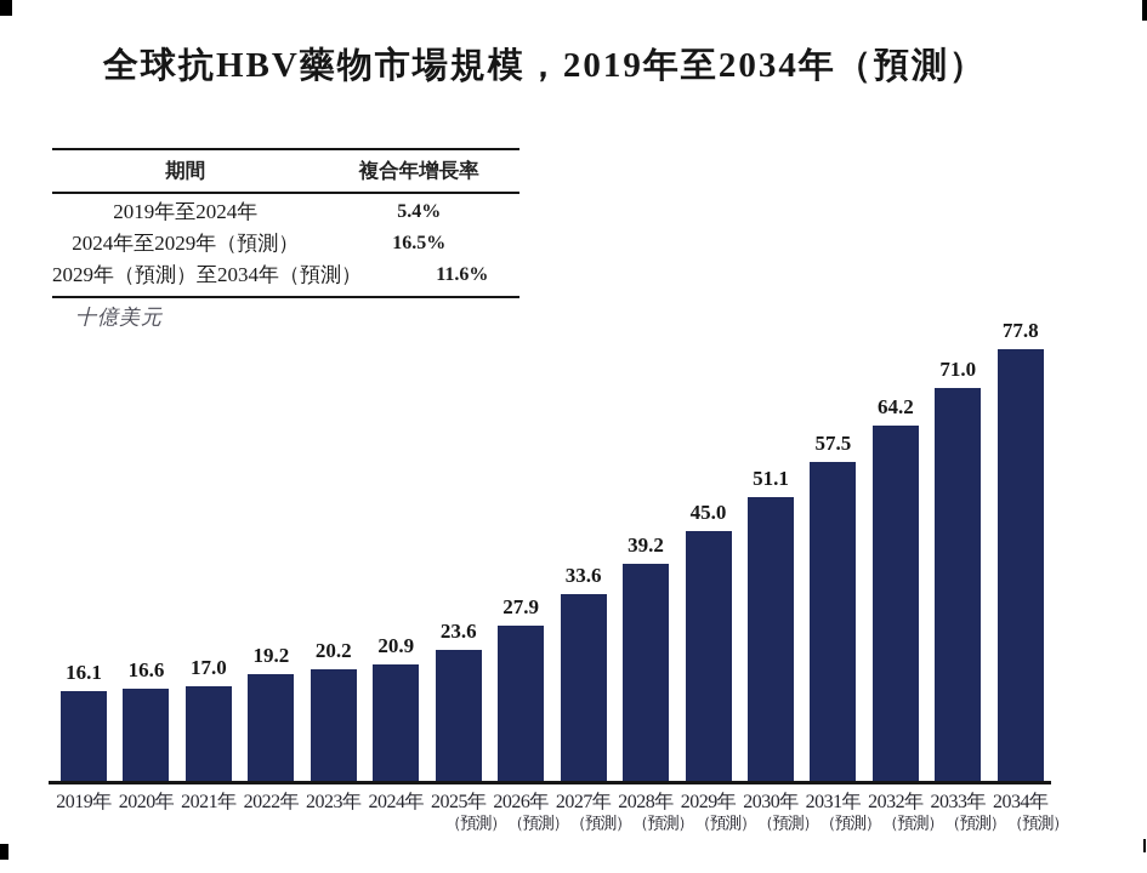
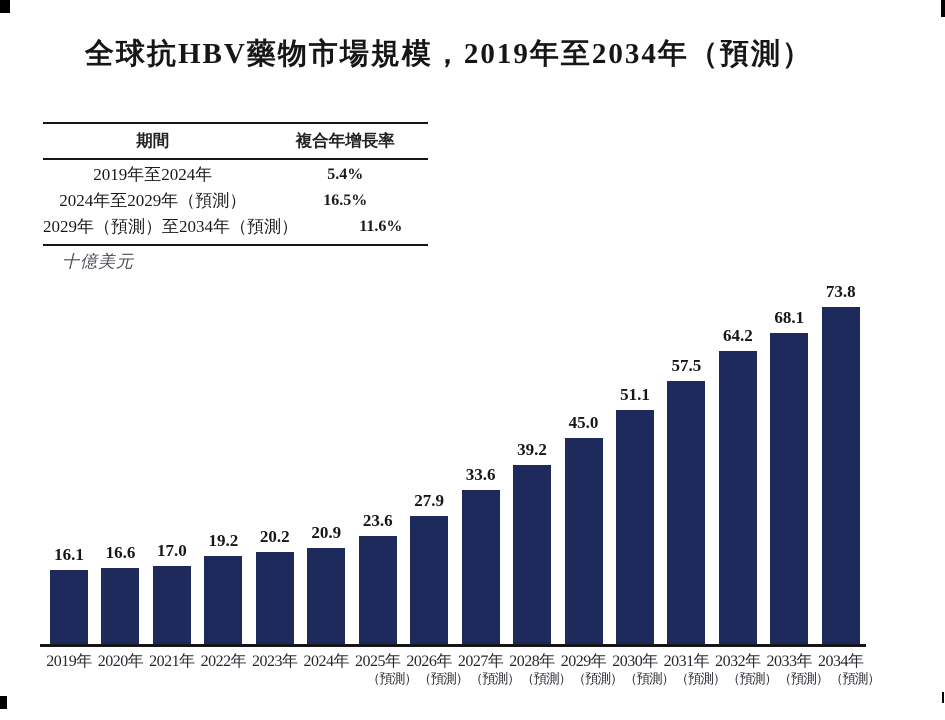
2033年: 71.0 -> 68.1
2034年: 77.8 -> 73.8
